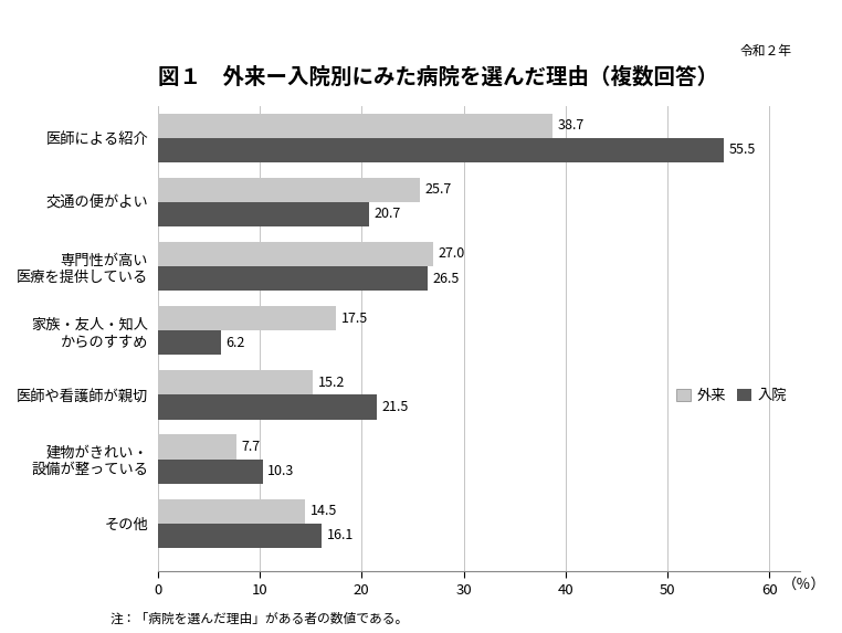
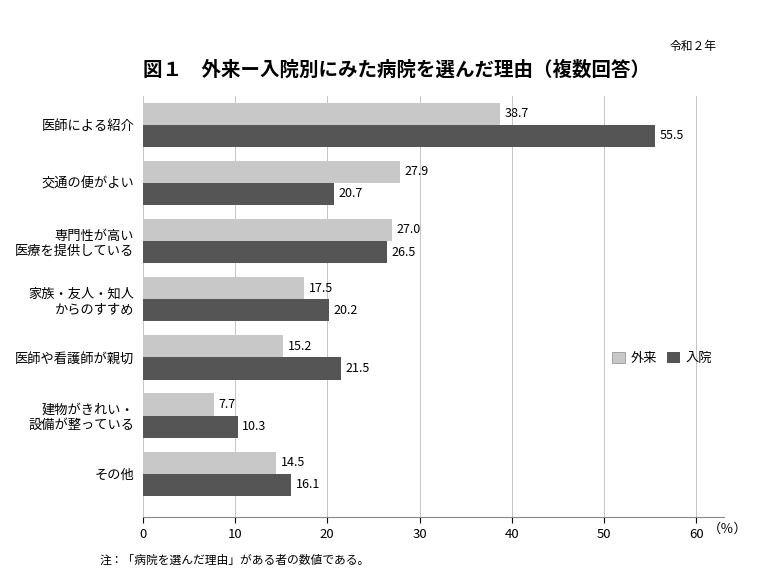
外来/交通の便がよい: 25.7 -> 27.9
入院/家族・友人・知人 からのすすめ: 6.2 -> 20.2
